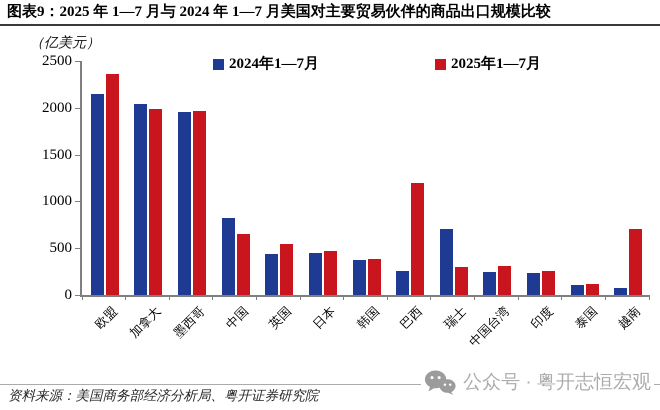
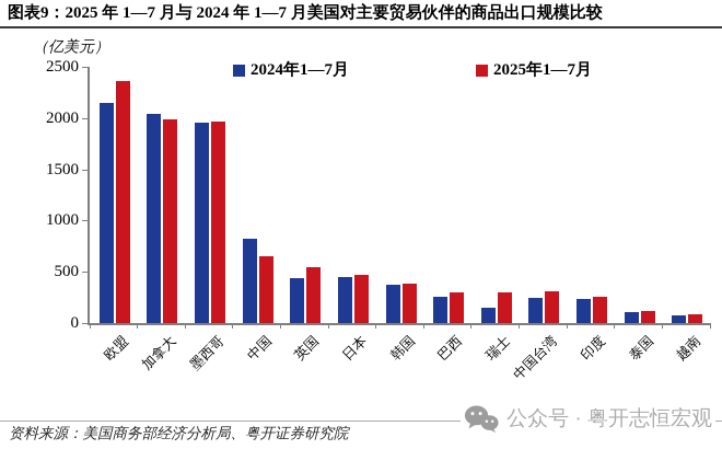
2025年1—7月/巴西: 1200 -> 300
2024年1—7月/瑞士: 700 -> 200
2025年1—7月/越南: 700 -> 100
